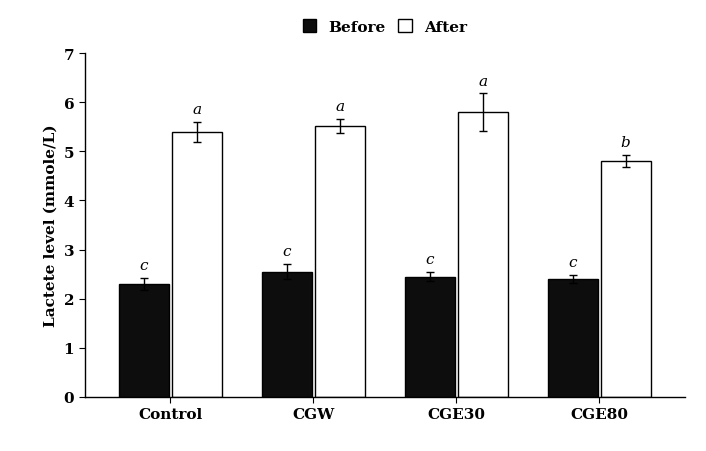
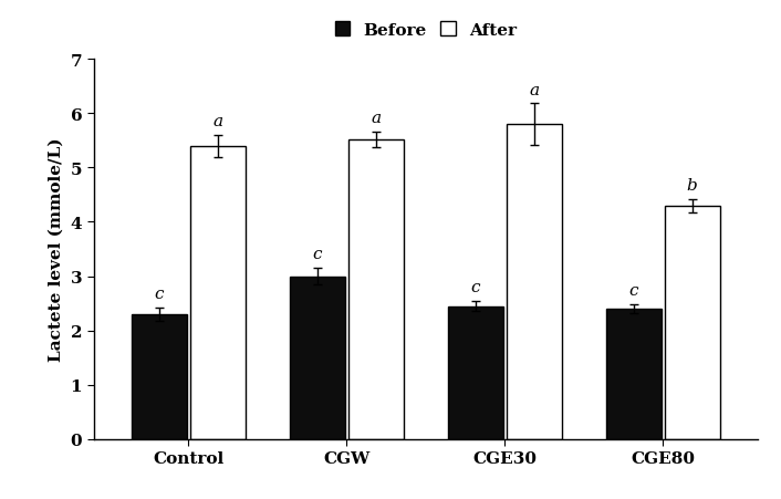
Before/CGW: 2.55 -> 3.00
After/CGE80: 4.80 -> 4.30
